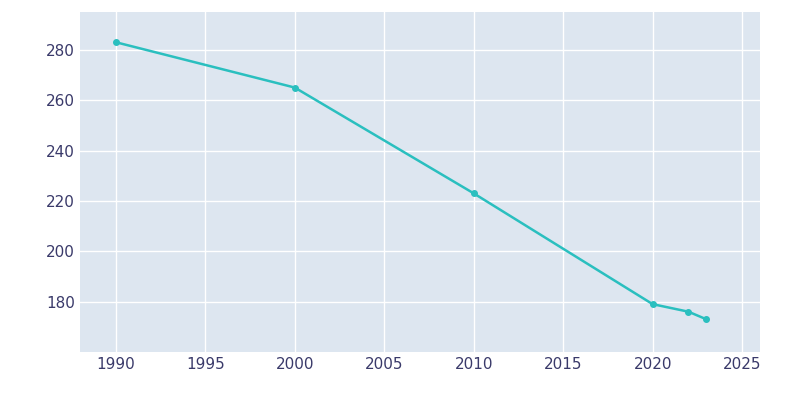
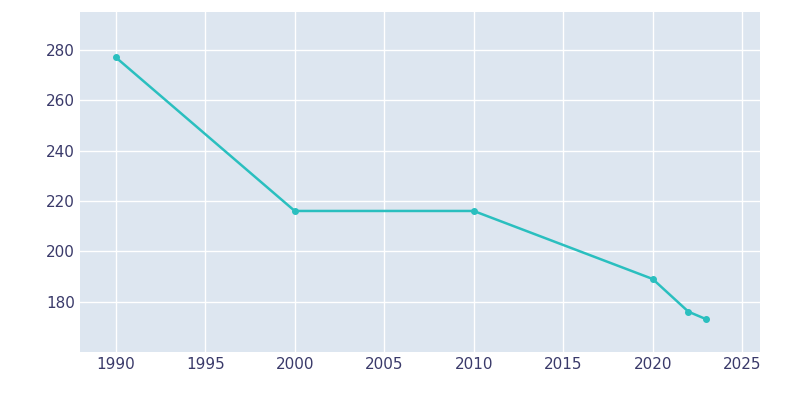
1990: 283 -> 277
2000: 265 -> 216
2010: 223 -> 216
2020: 179 -> 189
